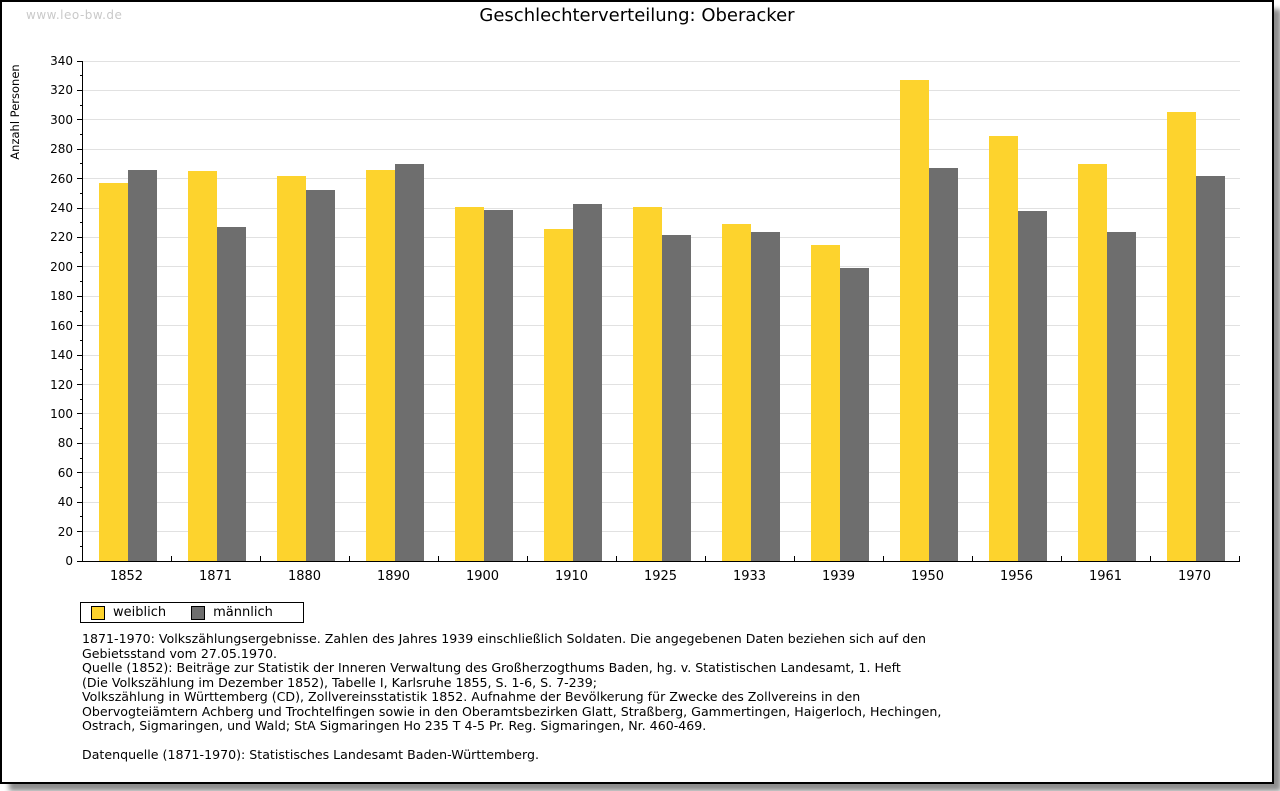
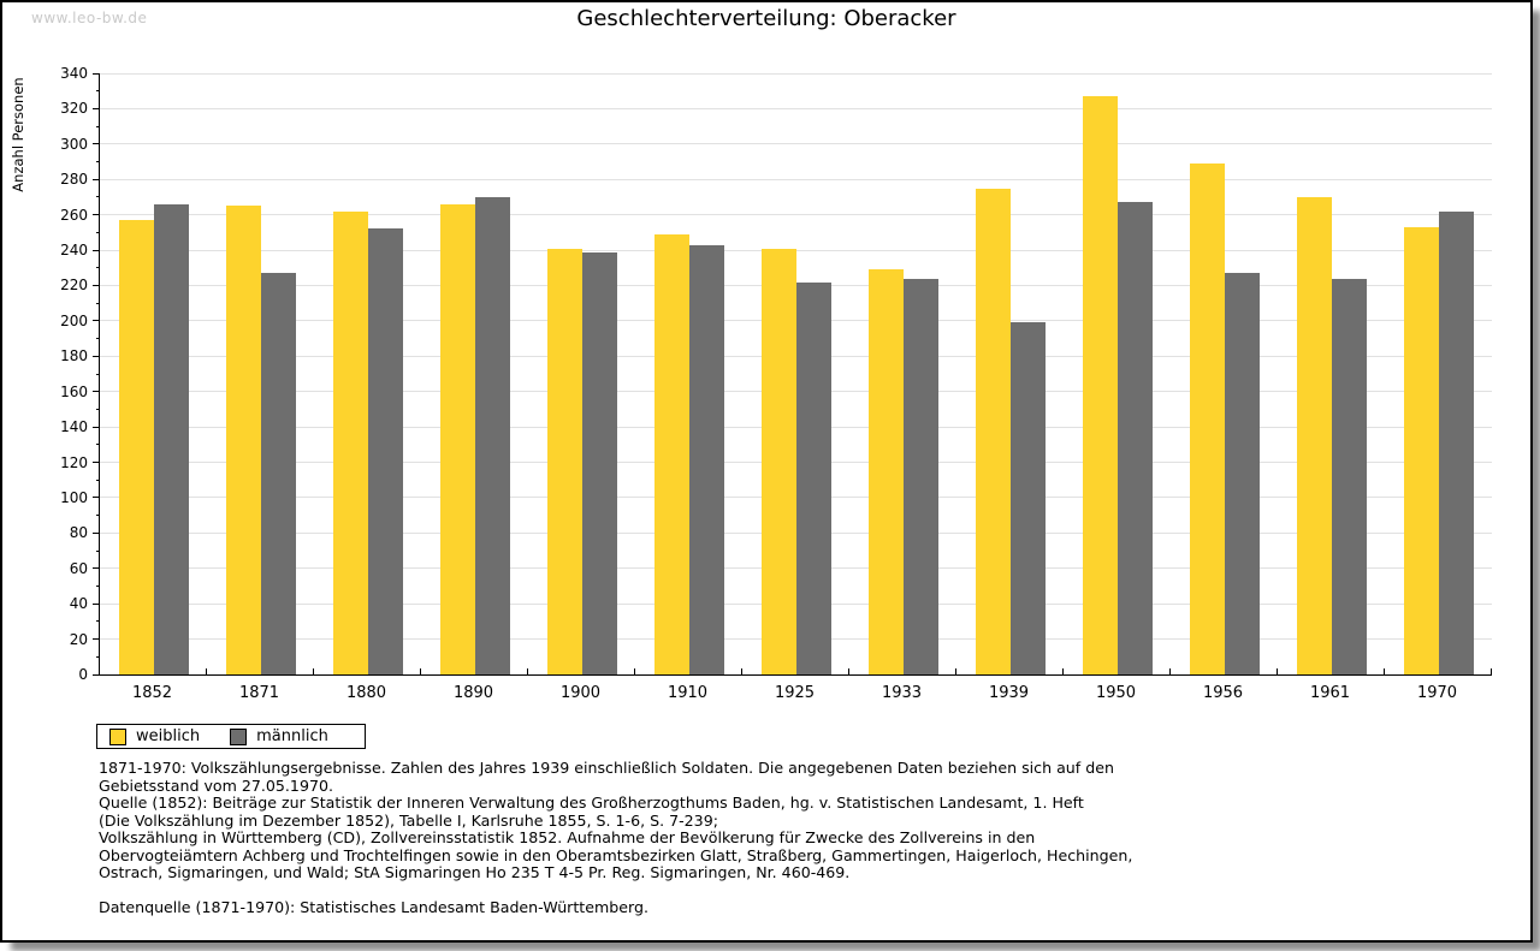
weiblich/1910: 226 -> 249
weiblich/1939: 215 -> 275
männlich/1956: 238 -> 227
weiblich/1970: 305 -> 253
